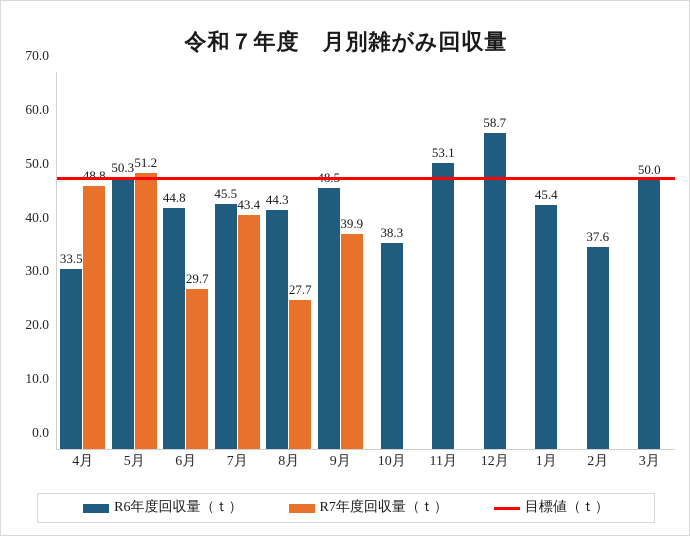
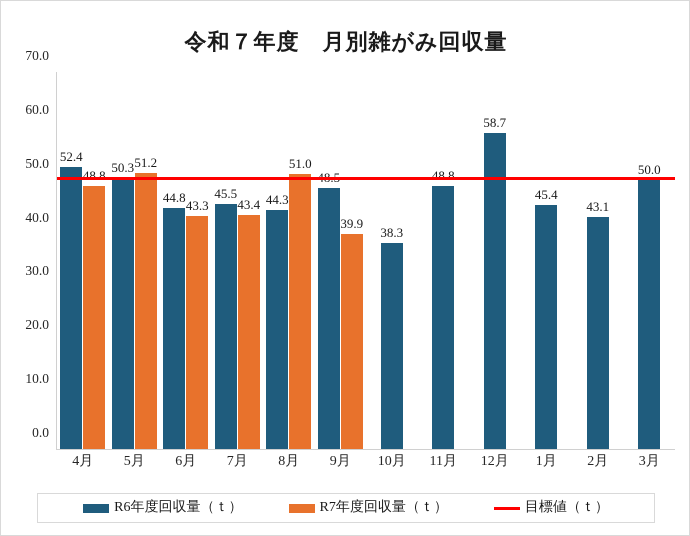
R6年度回収量（ｔ）/4月: 33.5 -> 52.4
R7年度回収量（ｔ）/6月: 29.7 -> 43.3
R7年度回収量（ｔ）/8月: 27.7 -> 51.0
R6年度回収量（ｔ）/11月: 53.1 -> 48.8
R6年度回収量（ｔ）/2月: 37.6 -> 43.1
